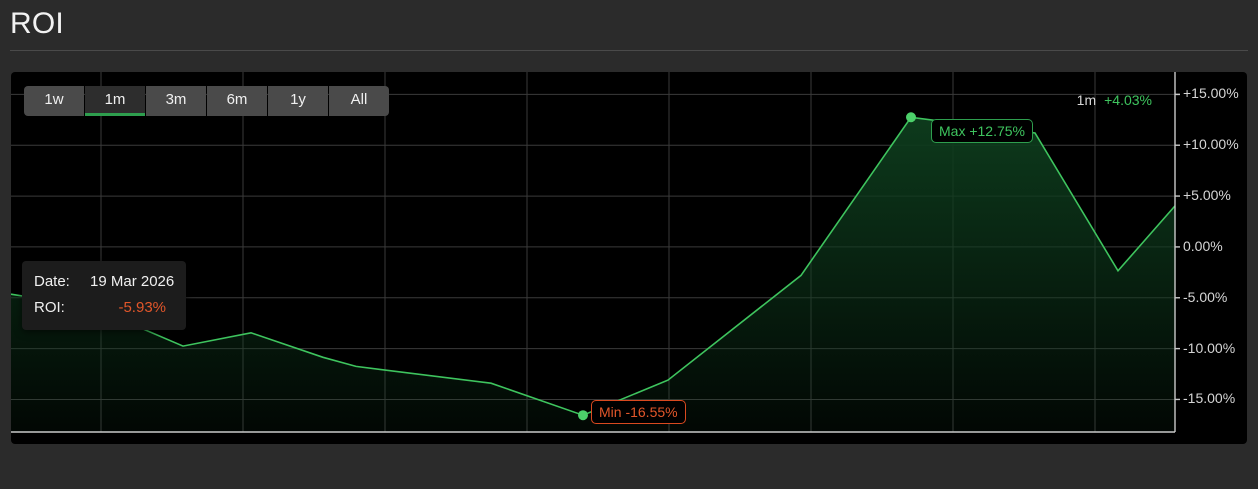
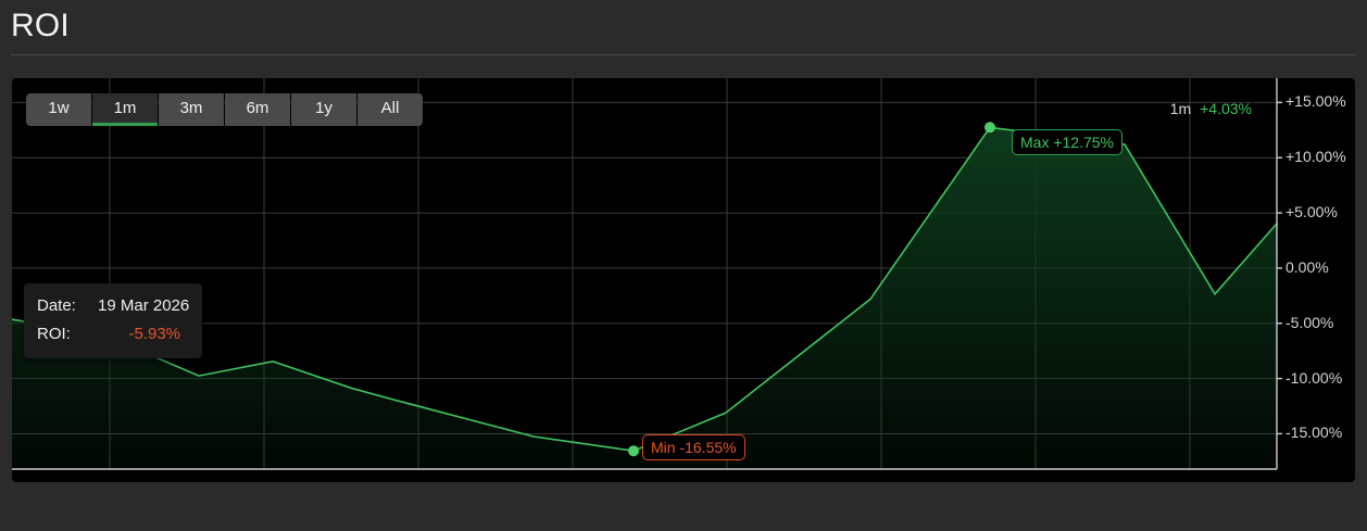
29 Mar 2026: -13.4% -> -15.2%
